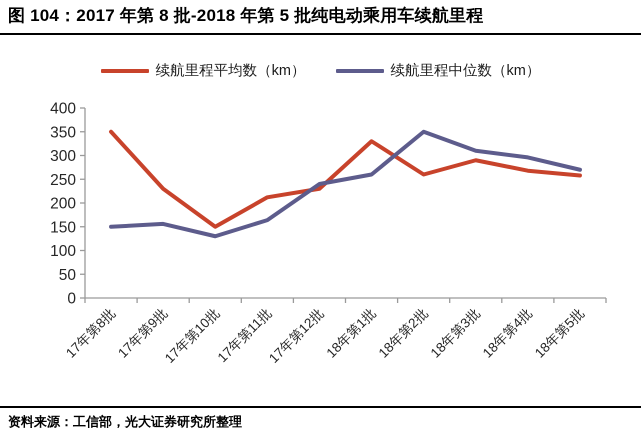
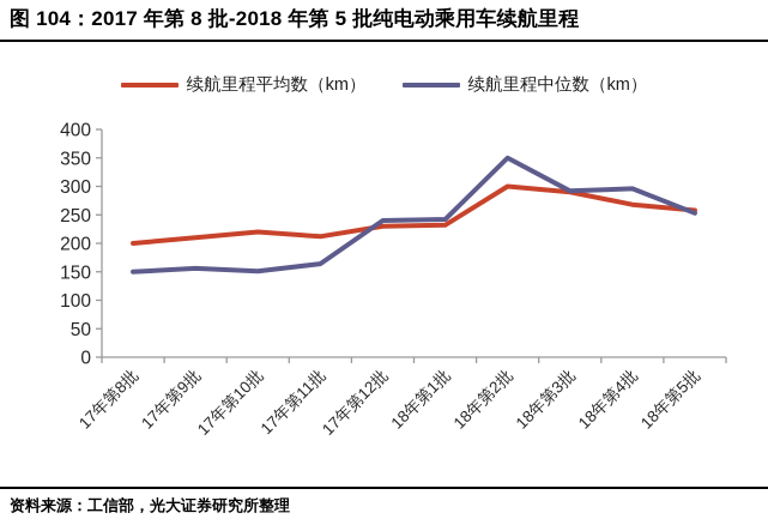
续航里程平均数（km）/17年第8批: 350 -> 200
续航里程平均数（km）/17年第9批: 230 -> 210
续航里程平均数（km）/17年第10批: 150 -> 220
续航里程中位数（km）/17年第10批: 130 -> 150
续航里程平均数（km）/18年第1批: 330 -> 230
续航里程中位数（km）/18年第1批: 260 -> 240
续航里程平均数（km）/18年第2批: 260 -> 300
续航里程中位数（km）/18年第3批: 310 -> 290
续航里程中位数（km）/18年第5批: 270 -> 250
